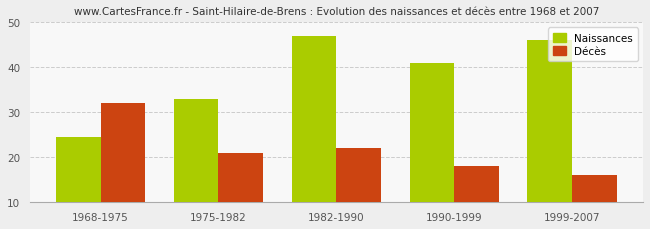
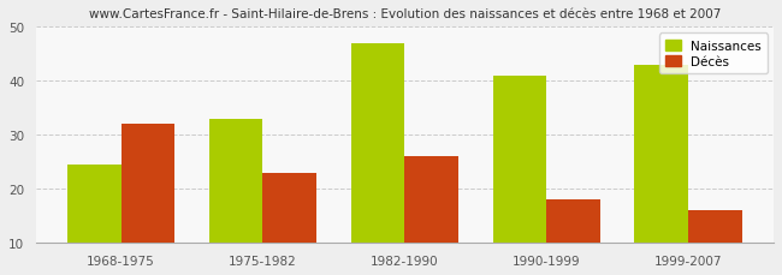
Décès/1975-1982: 21 -> 23
Décès/1982-1990: 22 -> 26
Naissances/1999-2007: 46.0 -> 43.0
